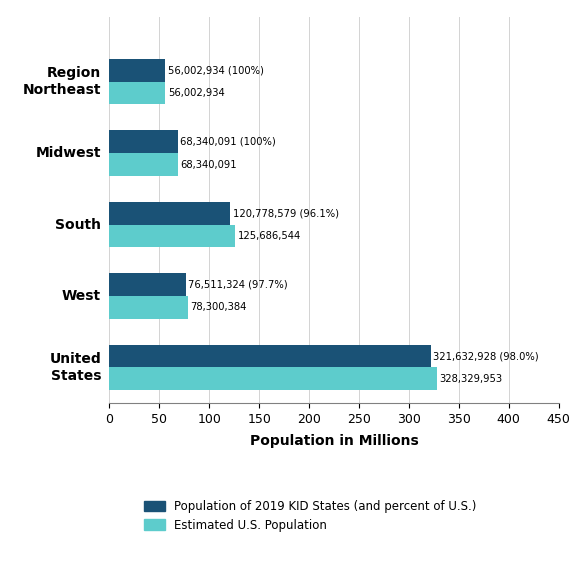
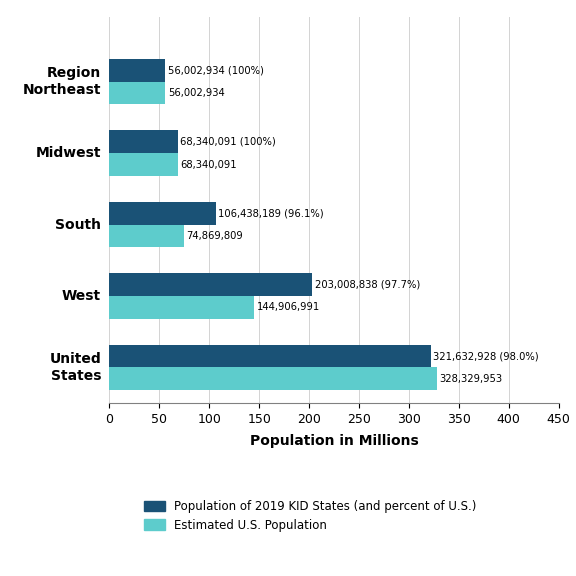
Population of 2019 KID States (and percent of U.S.)/South: 120,778,579 -> 106,438,189
Estimated U.S. Population/South: 125,686,544 -> 74,869,809
Population of 2019 KID States (and percent of U.S.)/West: 76,511,324 -> 203,008,838
Estimated U.S. Population/West: 78,300,384 -> 144,906,991
